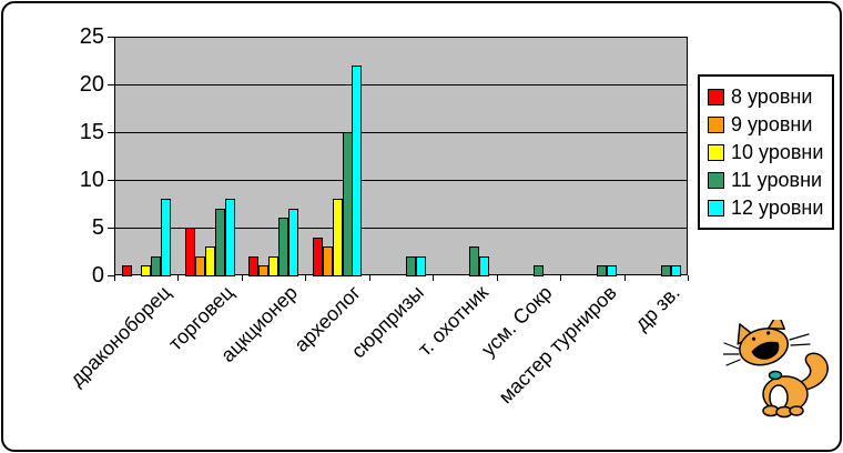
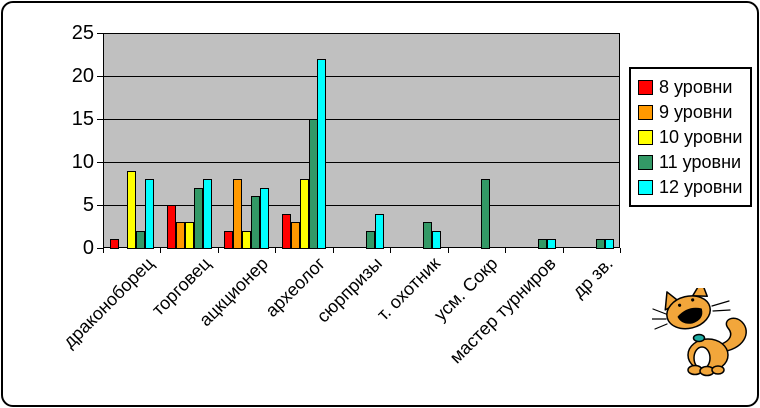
10 уровни/драконоборец: 1 -> 9
9 уровни/торговец: 2 -> 3
9 уровни/ацкционер: 1 -> 8
12 уровни/сюрпризы: 2 -> 4
11 уровни/усм. Сокр: 1 -> 8
